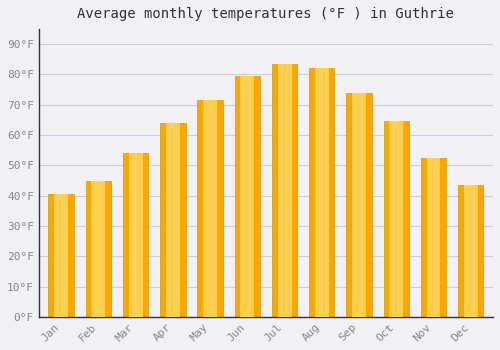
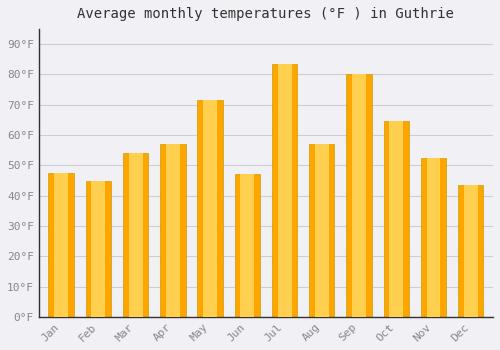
Jan: 40.5°F -> 47.5°F
Apr: 64.0°F -> 57.0°F
Jun: 79.5°F -> 47.0°F
Aug: 82.0°F -> 57.0°F
Sep: 74.0°F -> 80.0°F
